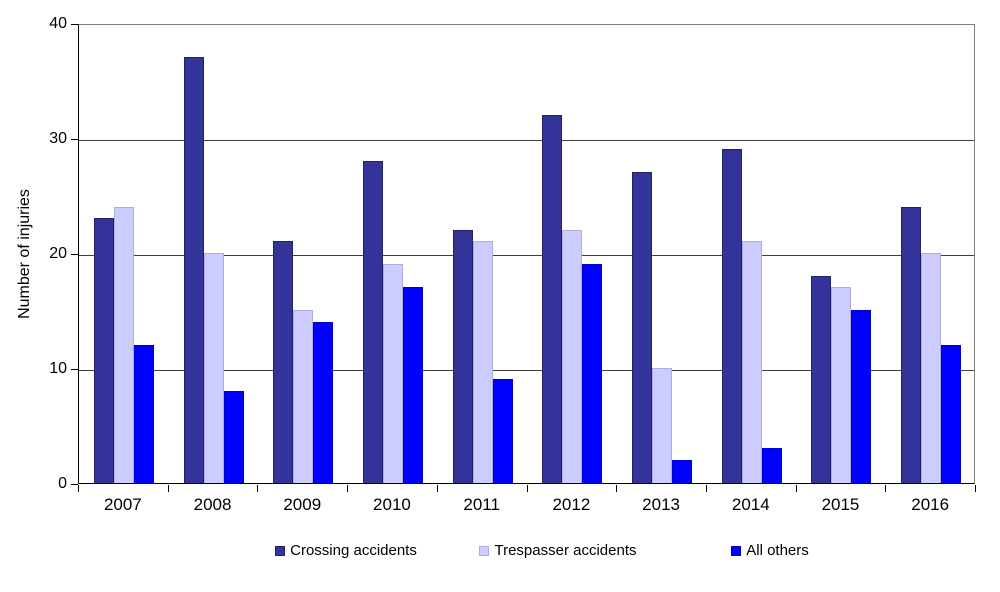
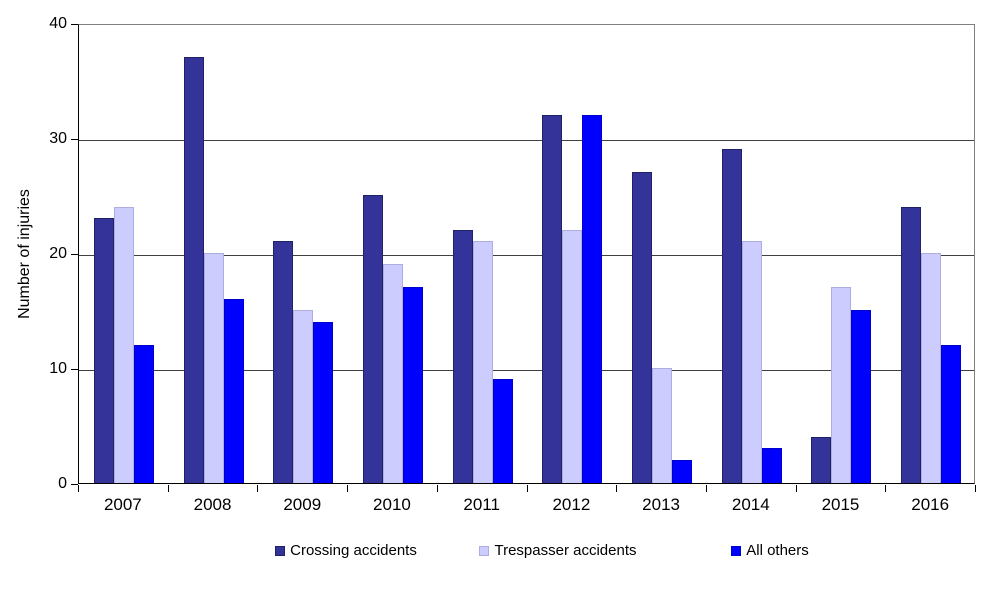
All others/2008: 8 -> 16
Crossing accidents/2010: 28 -> 25
All others/2012: 19 -> 32
Crossing accidents/2015: 18 -> 4
